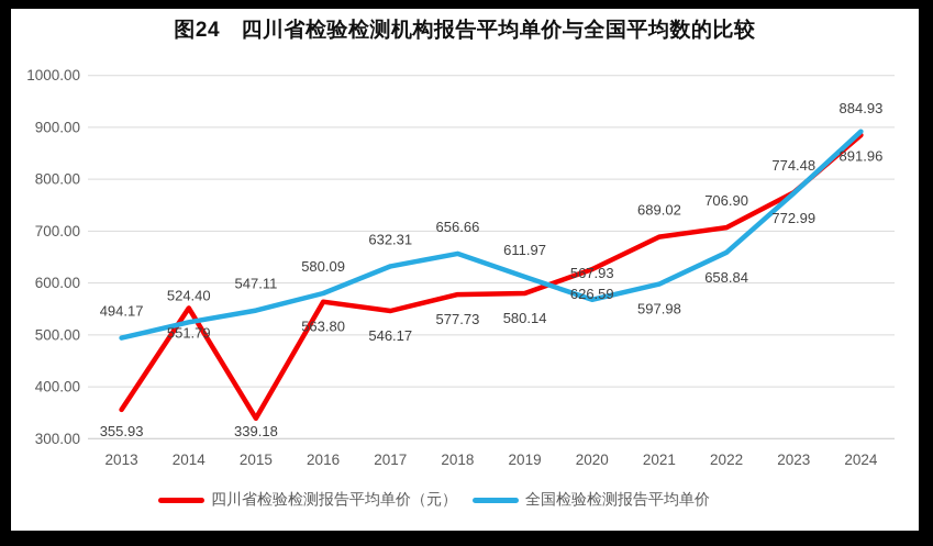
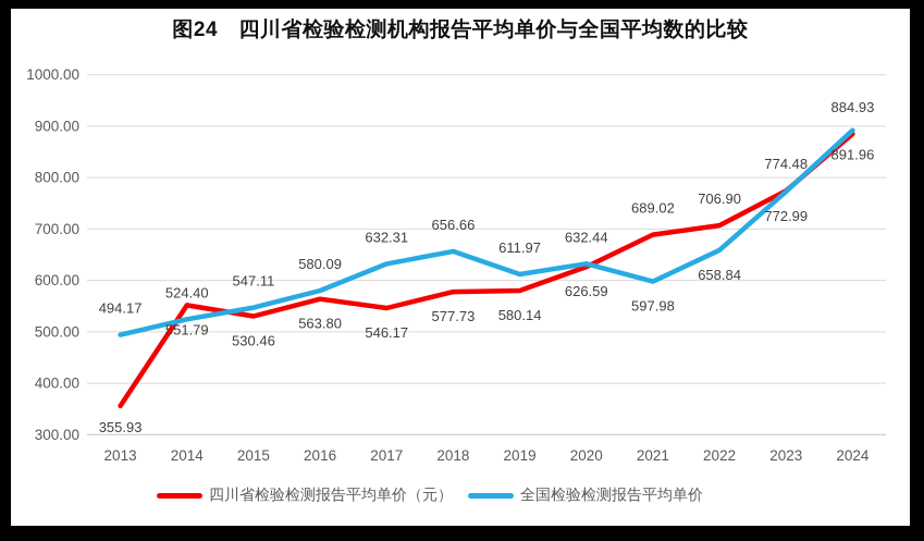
四川省检验检测报告平均单价（元）/2015: 339.18 -> 530.46
全国检验检测报告平均单价/2020: 567.93 -> 632.44
